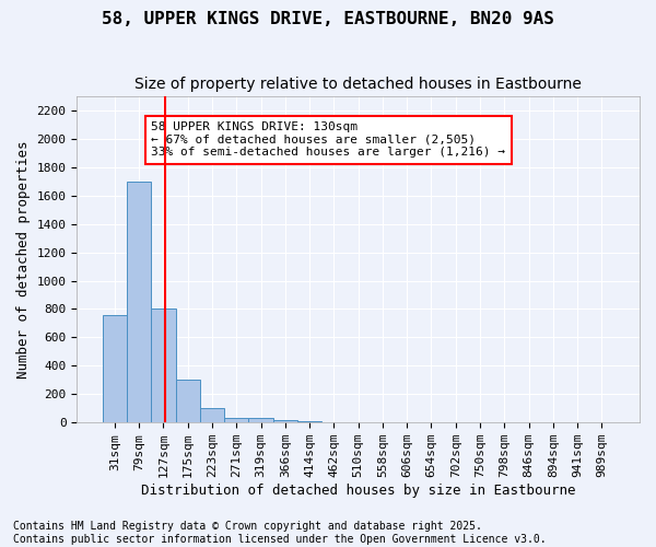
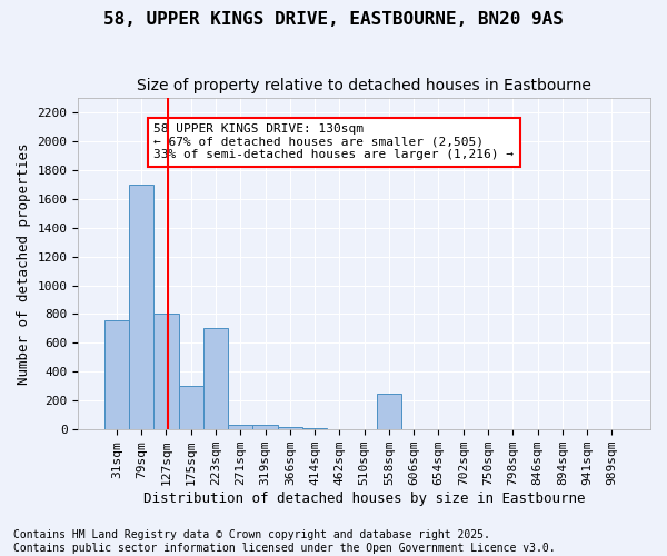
223sqm: 100 -> 700
558sqm: 0 -> 250
